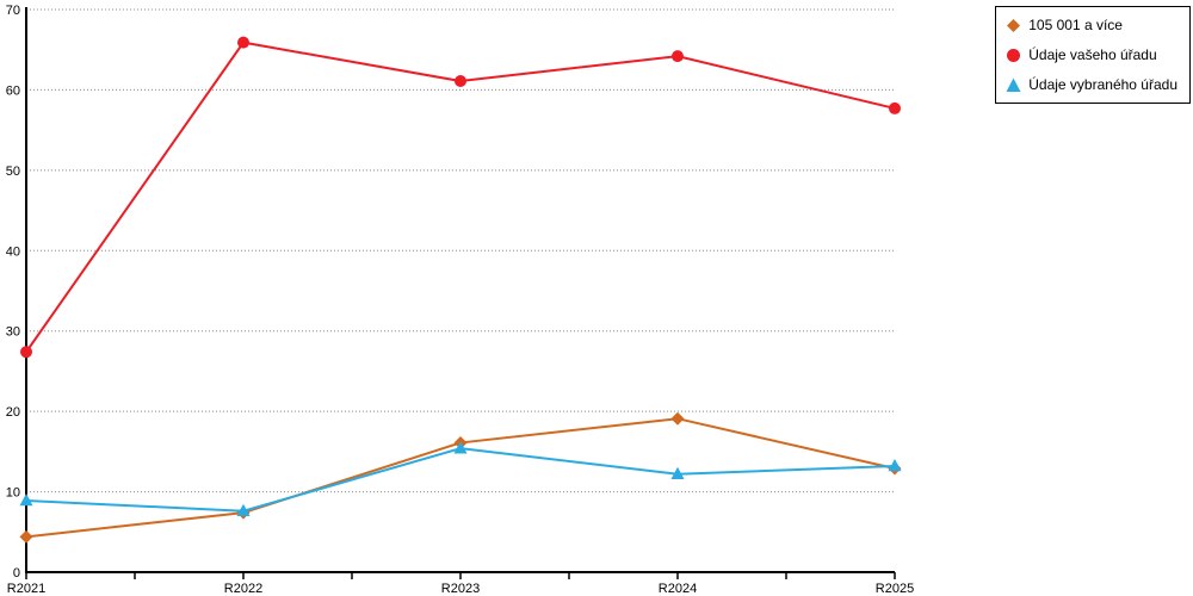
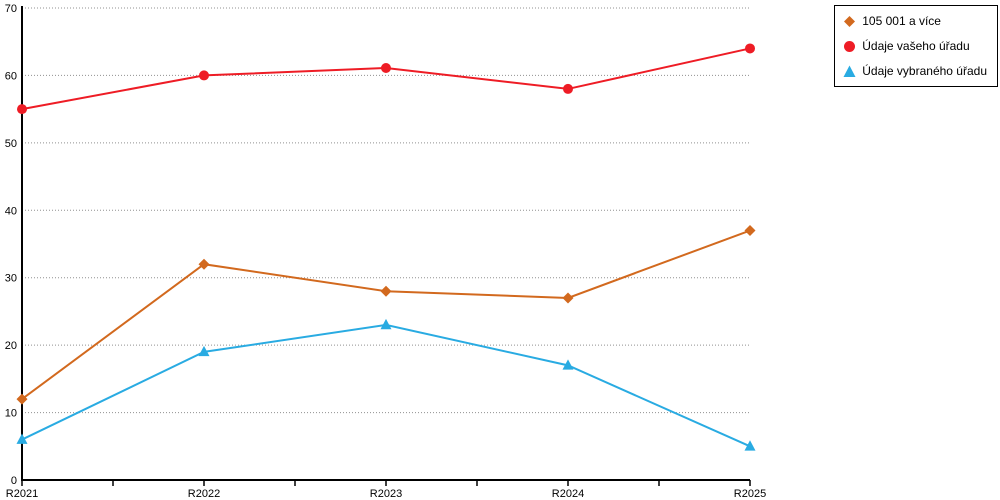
105 001 a více/R2021: 4 -> 12
Údaje vašeho úřadu/R2021: 27 -> 55
Údaje vybraného úřadu/R2021: 9 -> 6
105 001 a více/R2022: 7 -> 32
Údaje vašeho úřadu/R2022: 66 -> 60
Údaje vybraného úřadu/R2022: 8 -> 19
105 001 a více/R2023: 16 -> 28
Údaje vybraného úřadu/R2023: 15 -> 23
105 001 a více/R2024: 19 -> 27
Údaje vašeho úřadu/R2024: 64 -> 58
Údaje vybraného úřadu/R2024: 12 -> 17
105 001 a více/R2025: 13 -> 37
Údaje vašeho úřadu/R2025: 58 -> 64
Údaje vybraného úřadu/R2025: 13 -> 5
